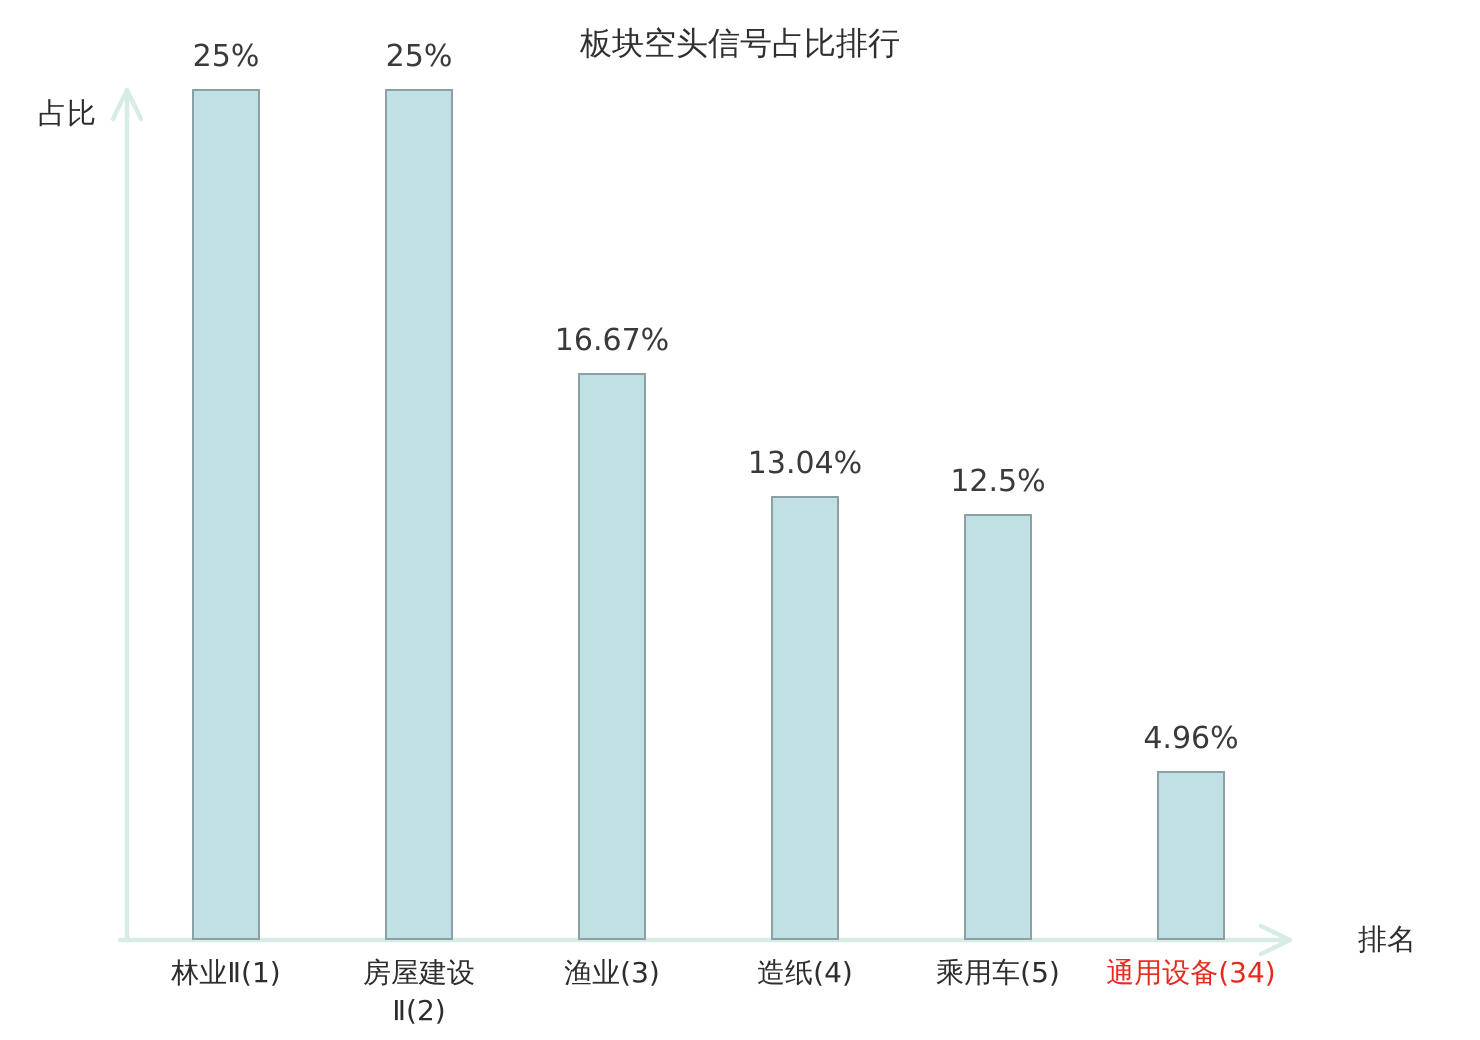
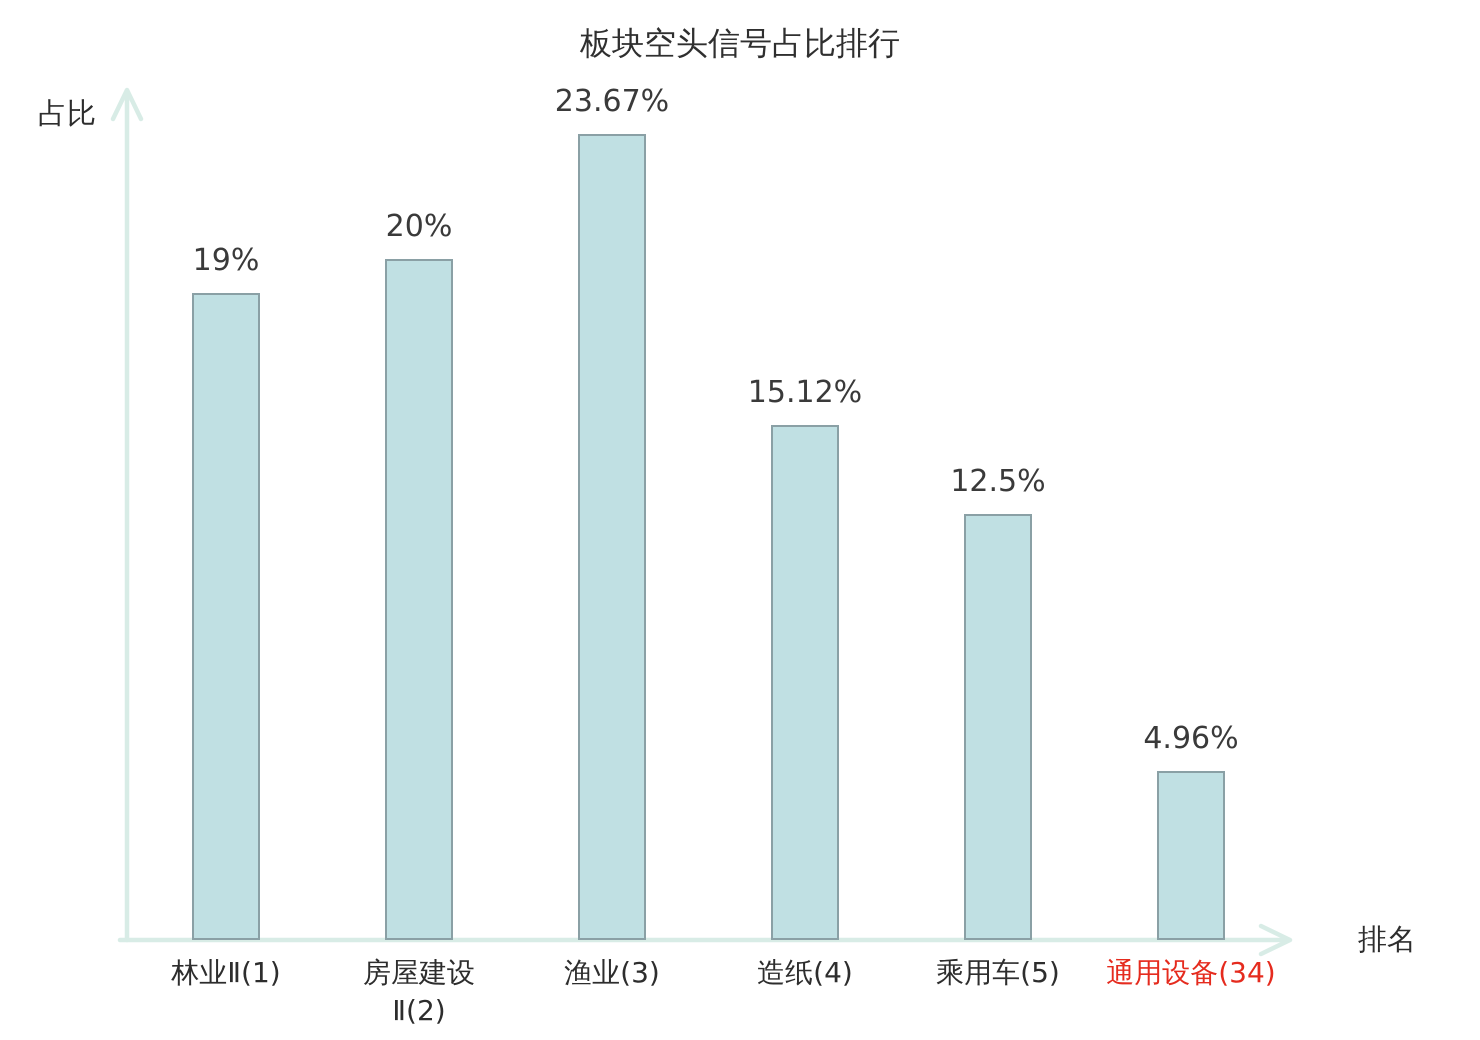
林业Ⅱ(1): 25% -> 19%
房屋建设 Ⅱ(2): 25% -> 20%
渔业(3): 16.67% -> 23.67%
造纸(4): 13.04% -> 15.12%
